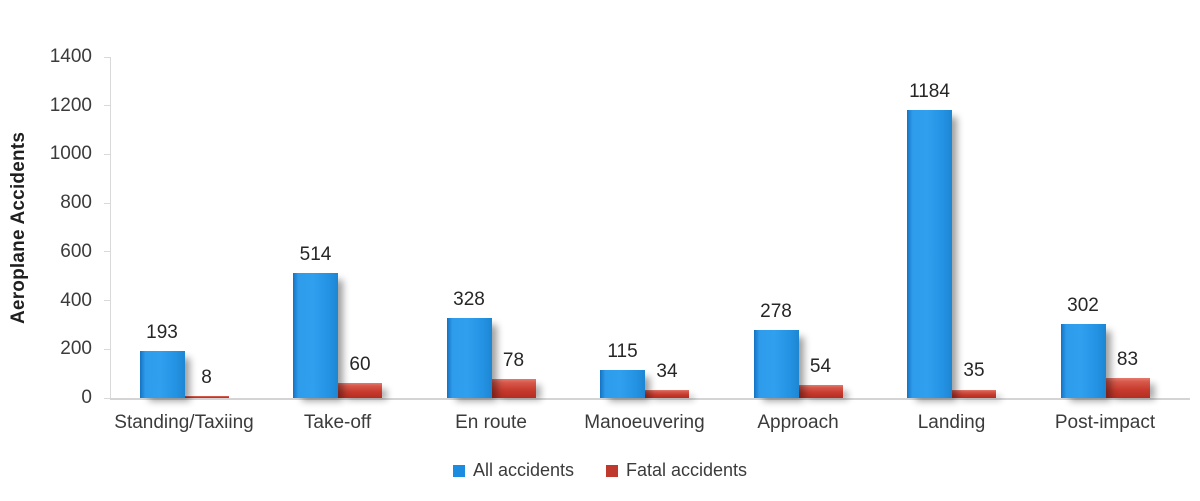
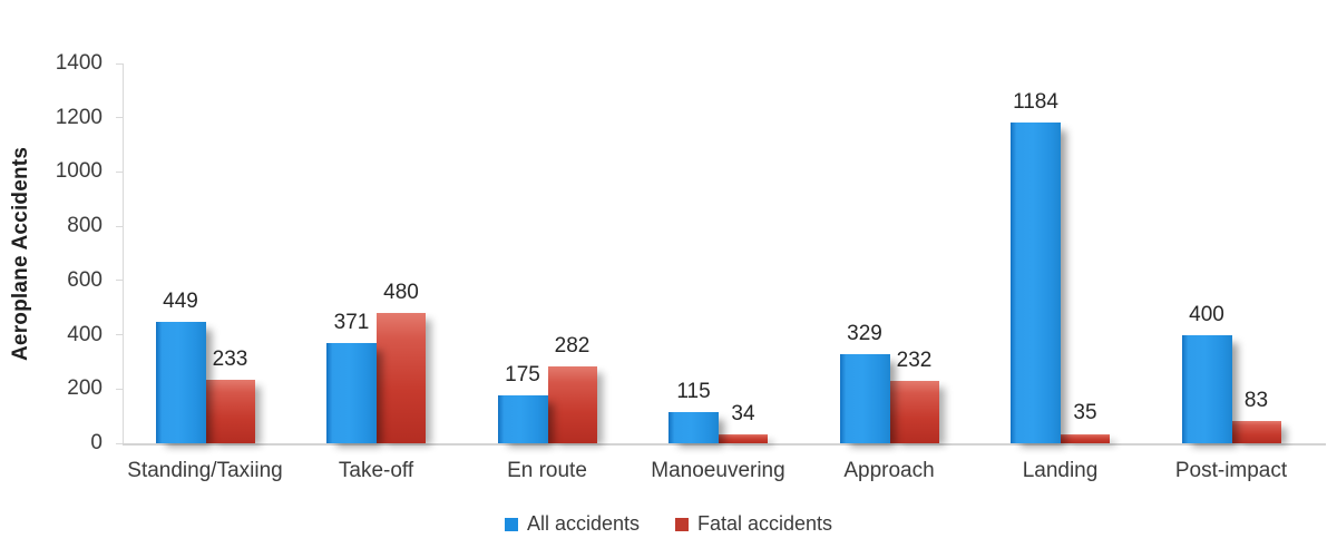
All accidents/Standing/Taxiing: 193 -> 449
Fatal accidents/Standing/Taxiing: 8 -> 233
All accidents/Take-off: 514 -> 371
Fatal accidents/Take-off: 60 -> 480
All accidents/En route: 328 -> 175
Fatal accidents/En route: 78 -> 282
All accidents/Approach: 278 -> 329
Fatal accidents/Approach: 54 -> 232
All accidents/Post-impact: 302 -> 400
